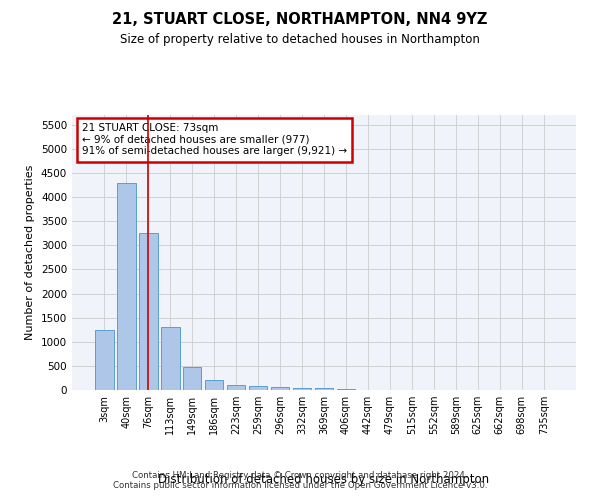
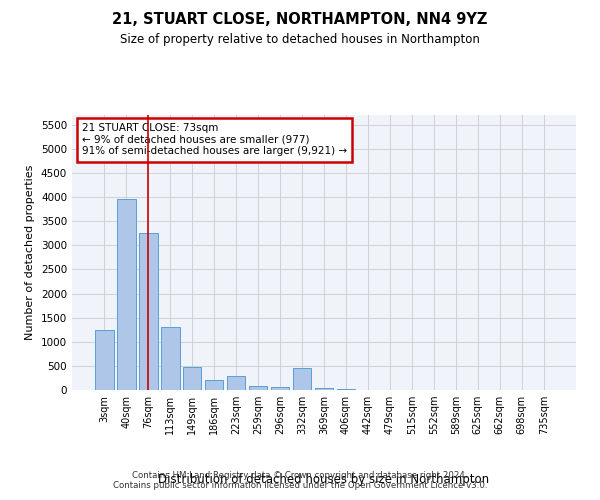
40sqm: 4300 -> 3950
223sqm: 100 -> 300
332sqm: 50 -> 450
